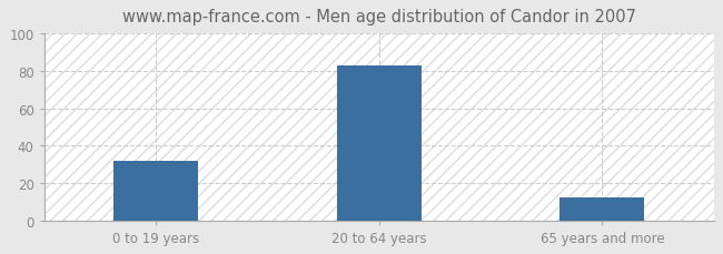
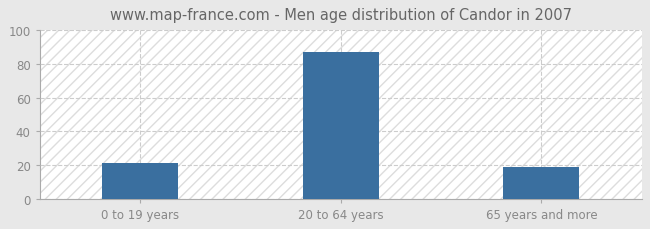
0 to 19 years: 32 -> 21
20 to 64 years: 83 -> 87
65 years and more: 12 -> 19
